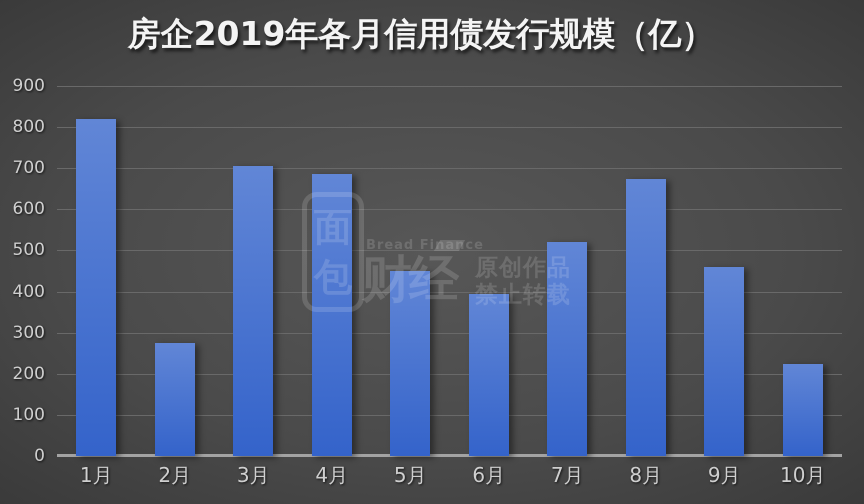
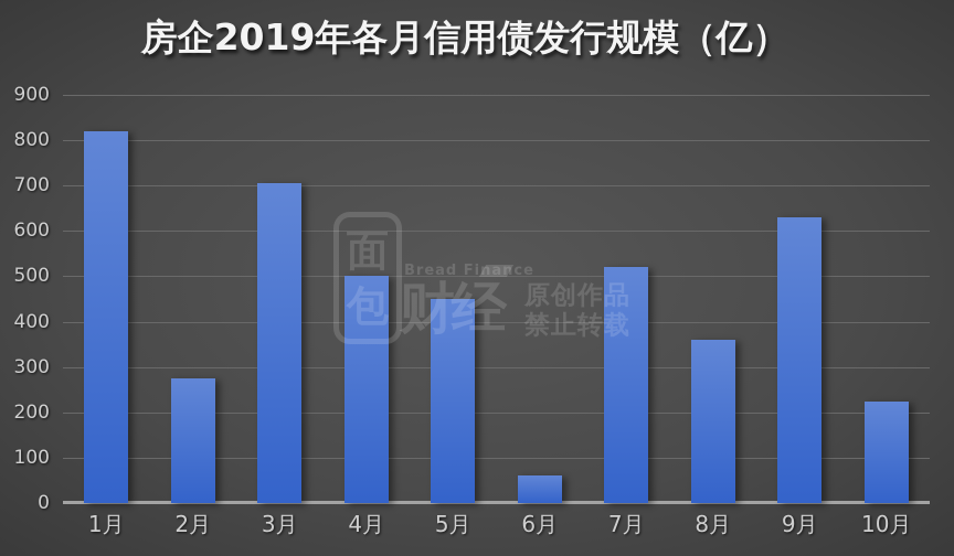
4月: 680 -> 500
6月: 400 -> 60
8月: 680 -> 360
9月: 460 -> 630
